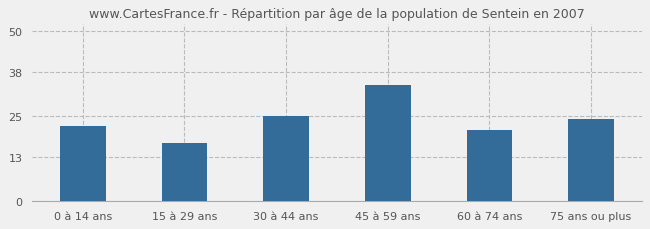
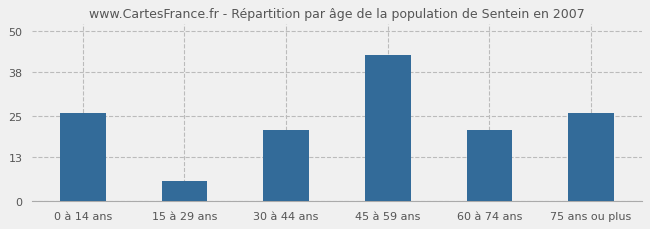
0 à 14 ans: 22 -> 26
15 à 29 ans: 17 -> 6
30 à 44 ans: 25 -> 21
45 à 59 ans: 34 -> 43
75 ans ou plus: 24 -> 26
